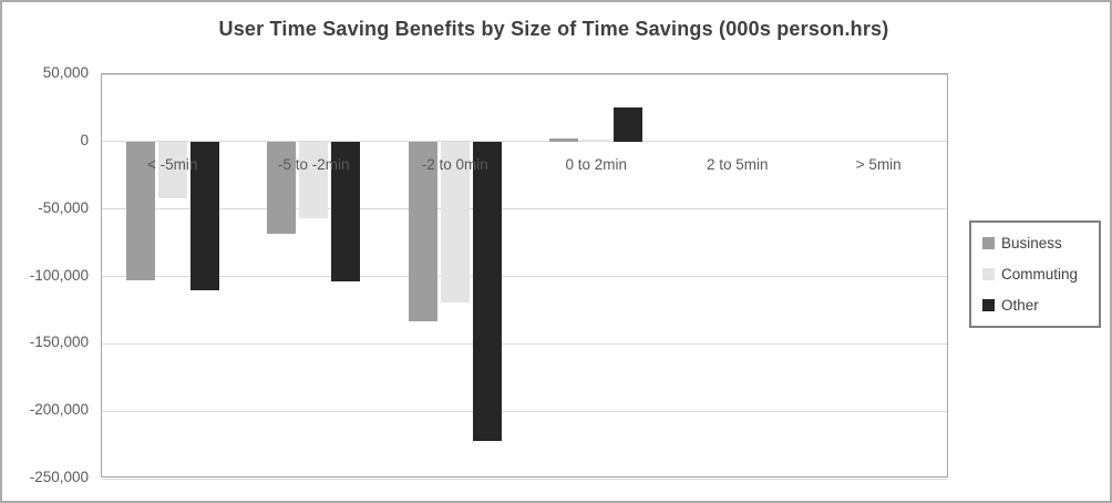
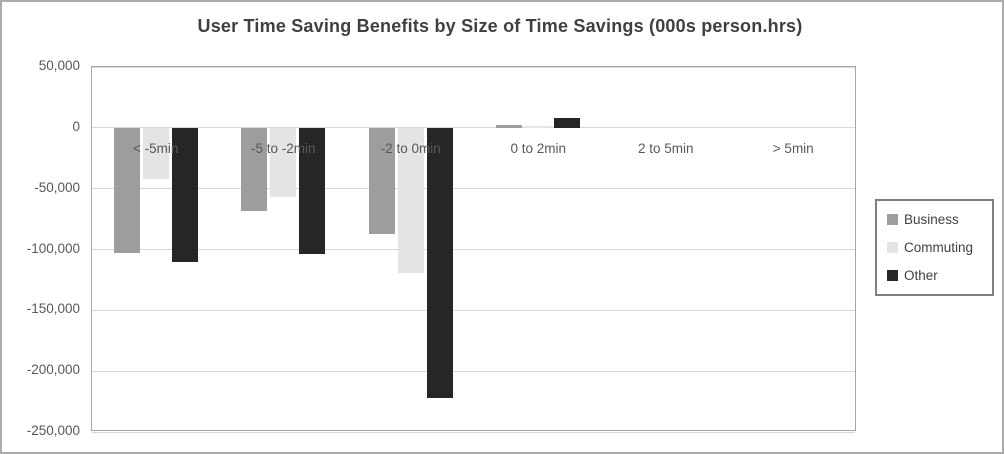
Business/-2 to 0min: -133000 -> -87000
Other/0 to 2min: 25000 -> 8000
